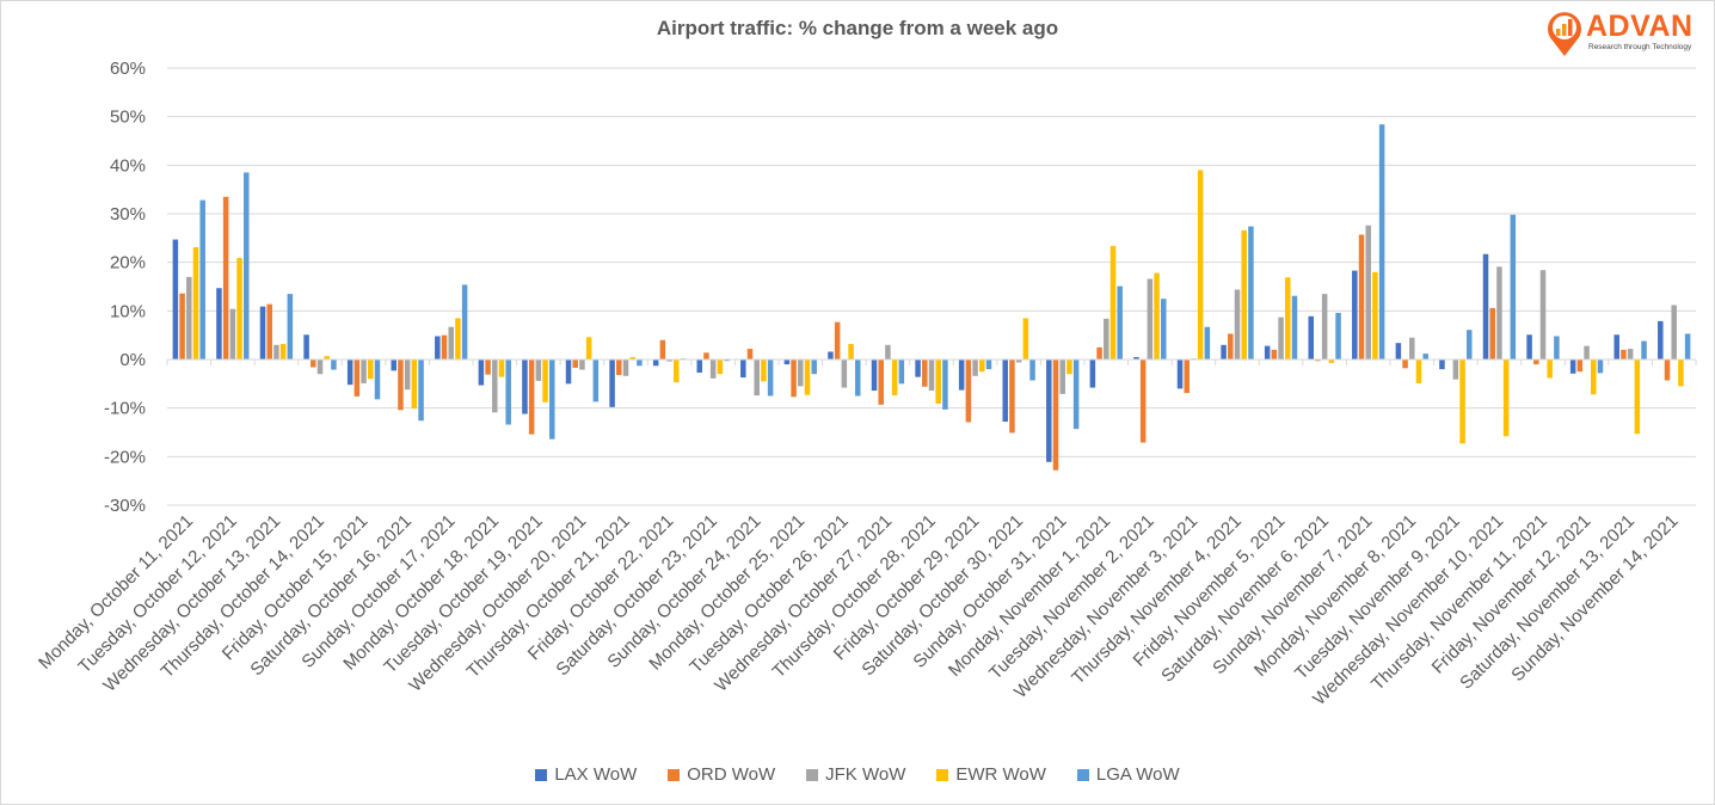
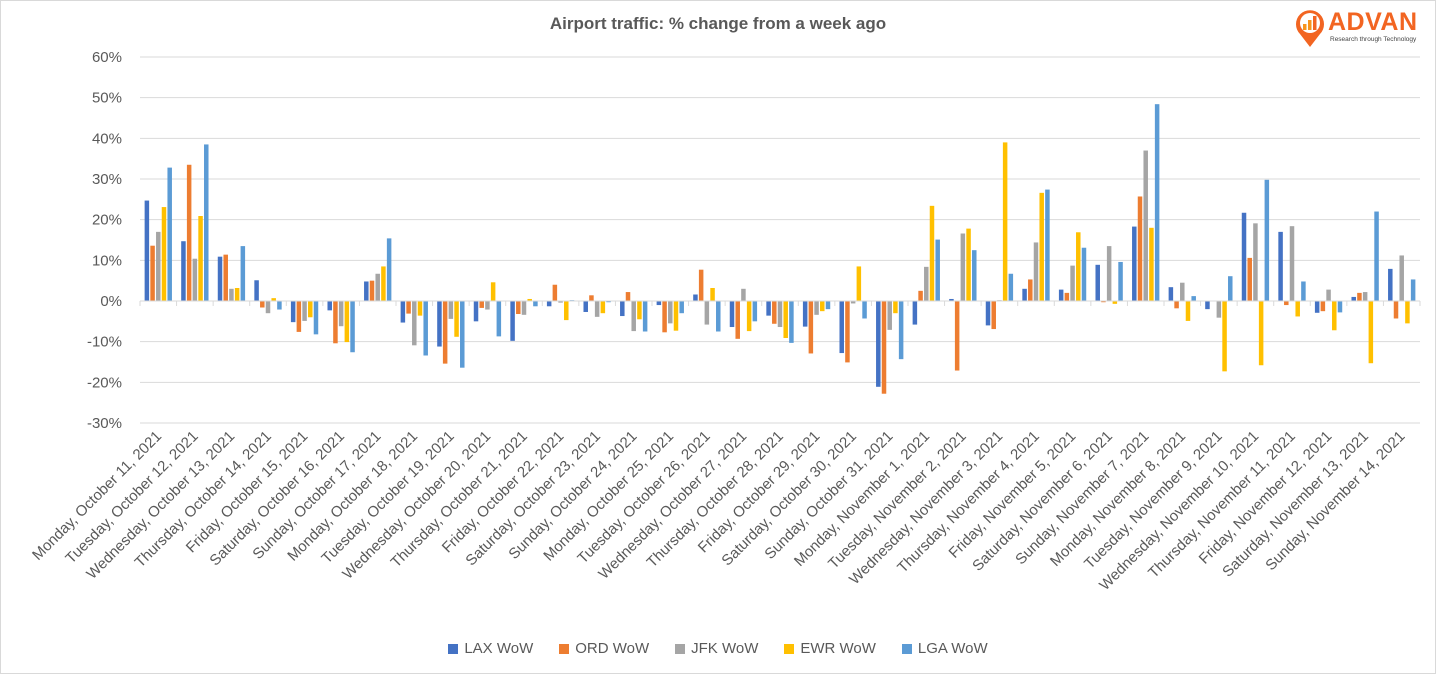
JFK WoW/Sunday, November 7, 2021: 28% -> 37%
LAX WoW/Thursday, November 11, 2021: 5% -> 17%
LAX WoW/Saturday, November 13, 2021: 5% -> 1%
LGA WoW/Saturday, November 13, 2021: 4% -> 22%
